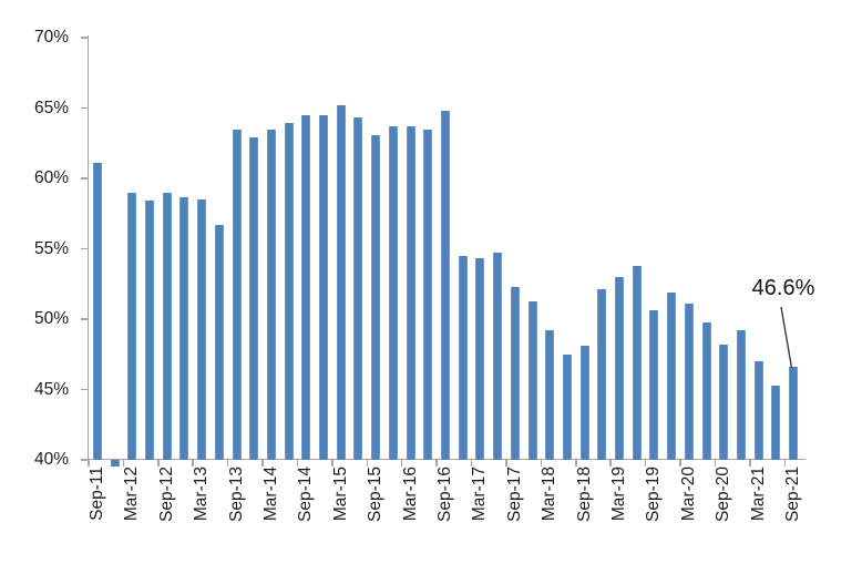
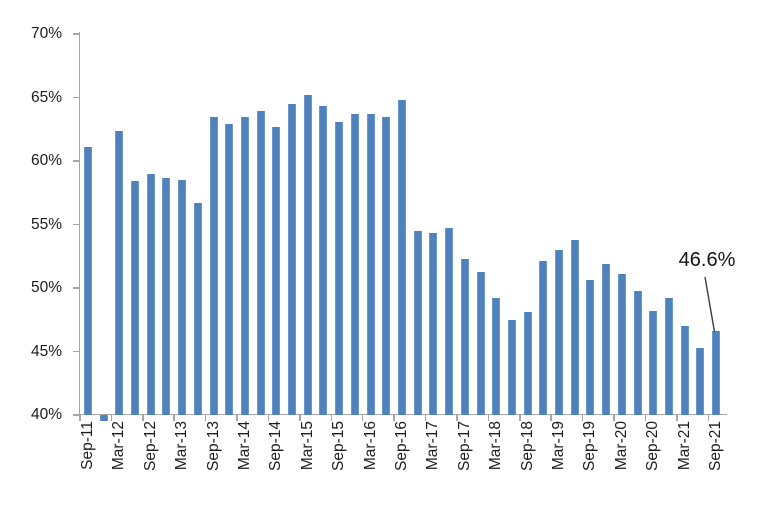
Mar-12: 59.0% -> 62.4%
Sep-14: 64.5% -> 62.7%
